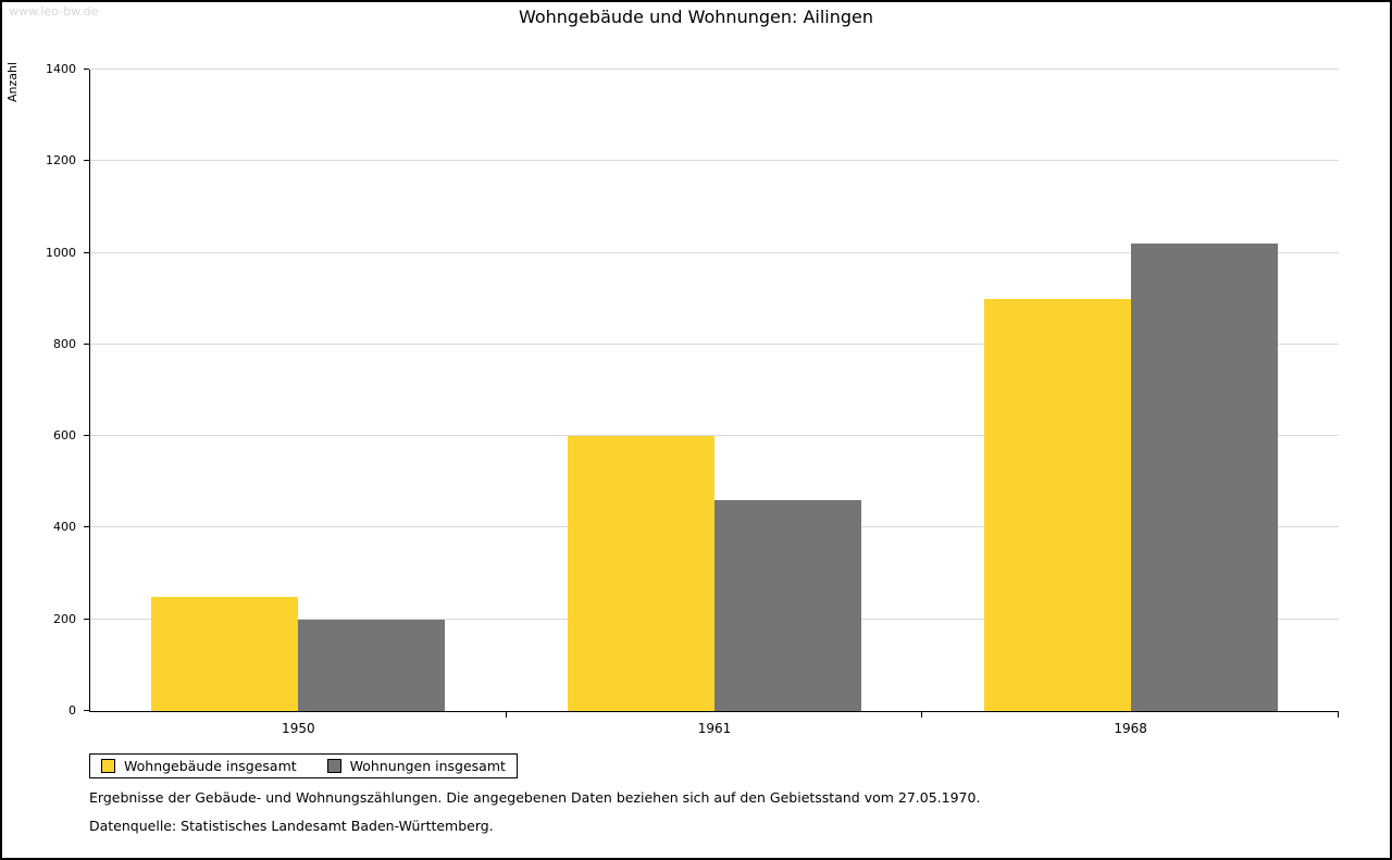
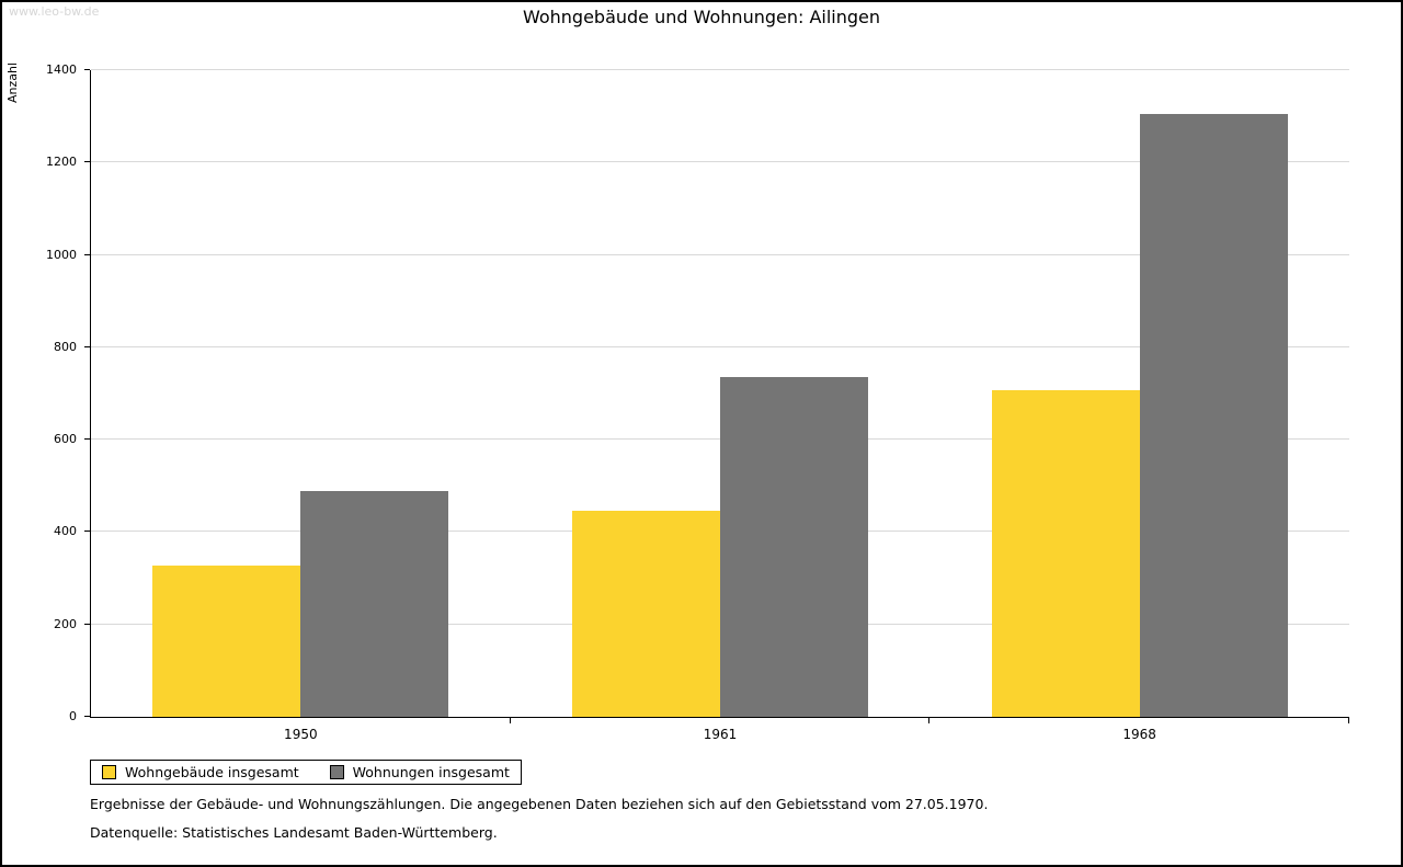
Wohngebäude insgesamt/1950: 250 -> 330
Wohnungen insgesamt/1950: 200 -> 490
Wohngebäude insgesamt/1961: 600 -> 450
Wohnungen insgesamt/1961: 460 -> 740
Wohngebäude insgesamt/1968: 900 -> 710
Wohnungen insgesamt/1968: 1020 -> 1300
